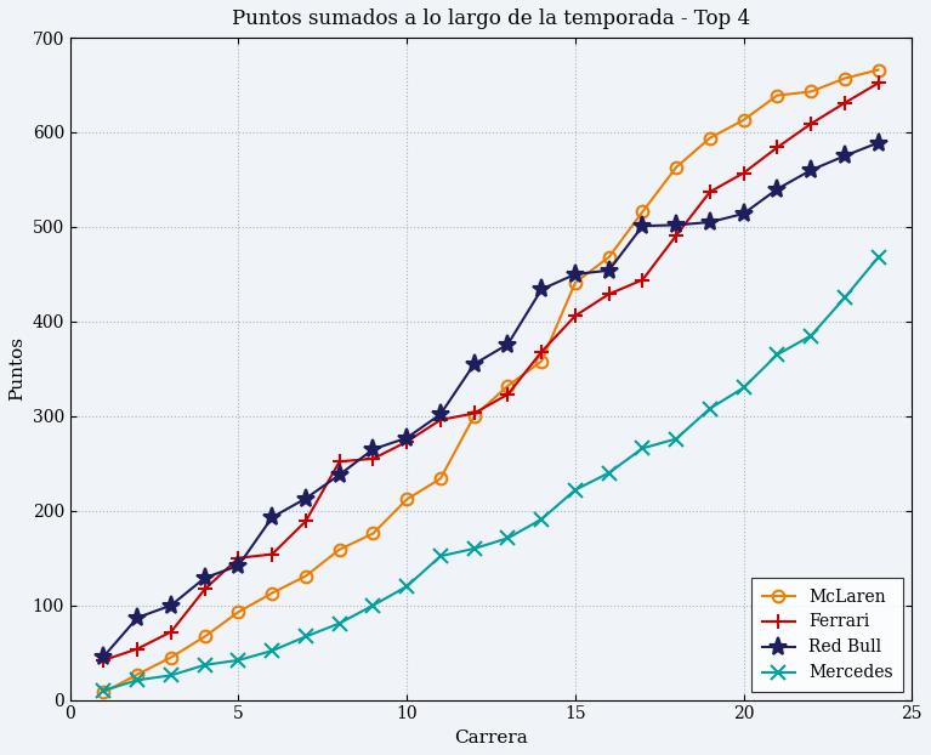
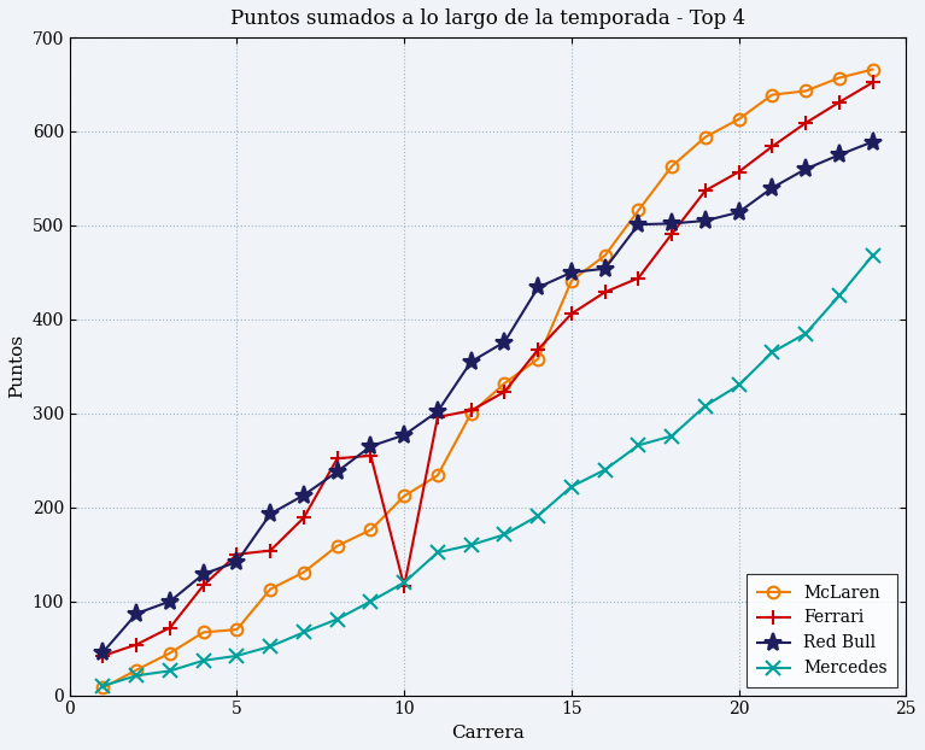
McLaren/5: 93 -> 70
Ferrari/10: 273 -> 116
